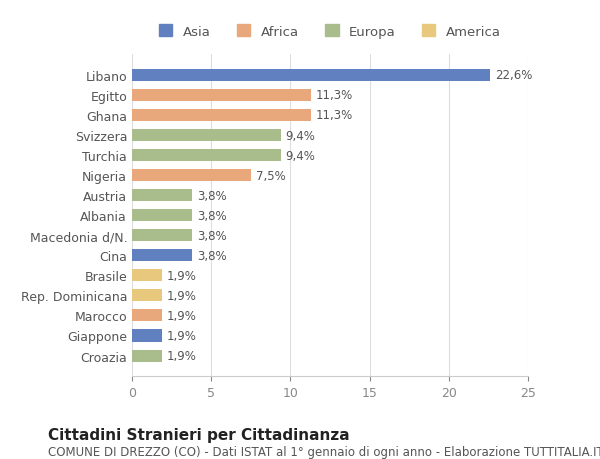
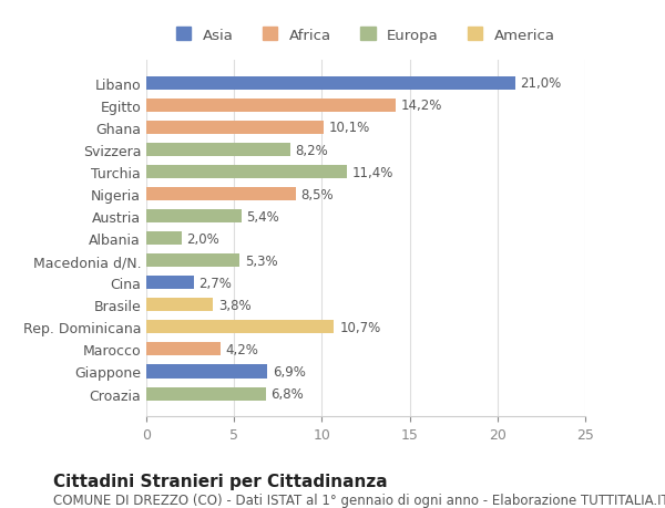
Libano: 22,6% -> 21,0%
Egitto: 11,3% -> 14,2%
Ghana: 11,3% -> 10,1%
Svizzera: 9,4% -> 8,2%
Turchia: 9,4% -> 11,4%
Nigeria: 7,5% -> 8,5%
Austria: 3,8% -> 5,4%
Albania: 3,8% -> 2,0%
Macedonia d/N.: 3,8% -> 5,3%
Cina: 3,8% -> 2,7%
Brasile: 1,9% -> 3,8%
Rep. Dominicana: 1,9% -> 10,7%
Marocco: 1,9% -> 4,2%
Giappone: 1,9% -> 6,9%
Croazia: 1,9% -> 6,8%
